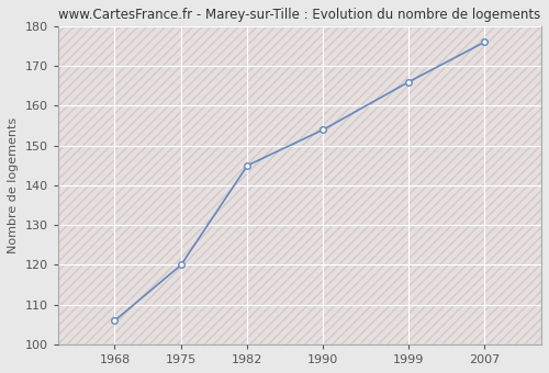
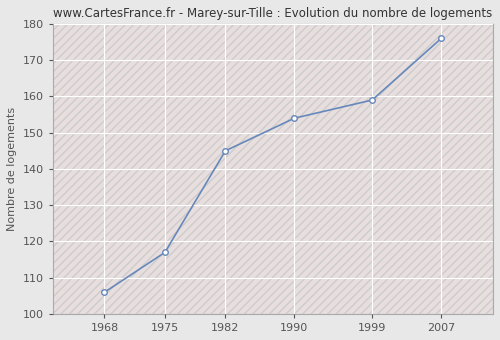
1975: 120 -> 117
1999: 166 -> 159
